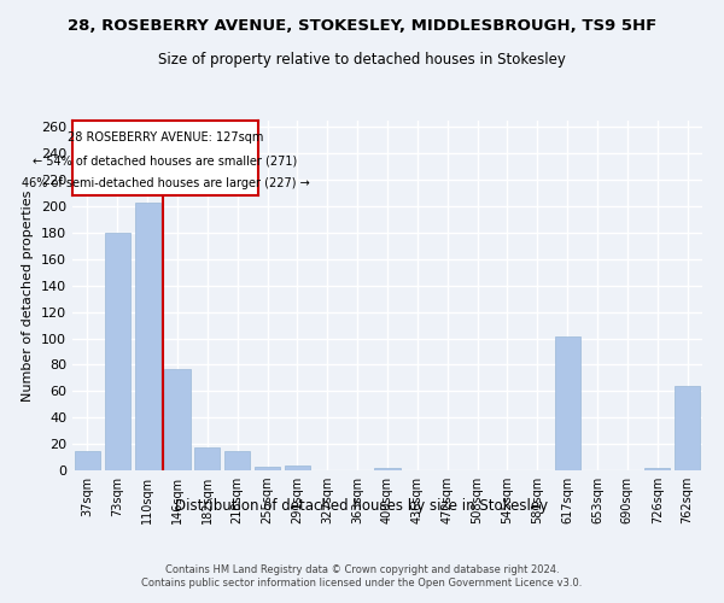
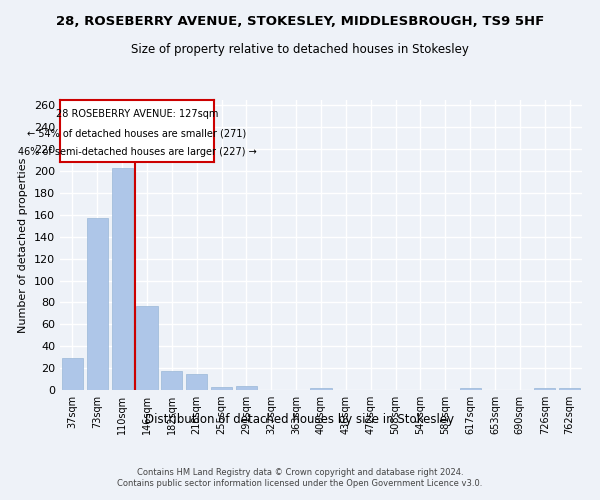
37sqm: 15 -> 29
73sqm: 180 -> 157
617sqm: 101 -> 2
762sqm: 64 -> 2
